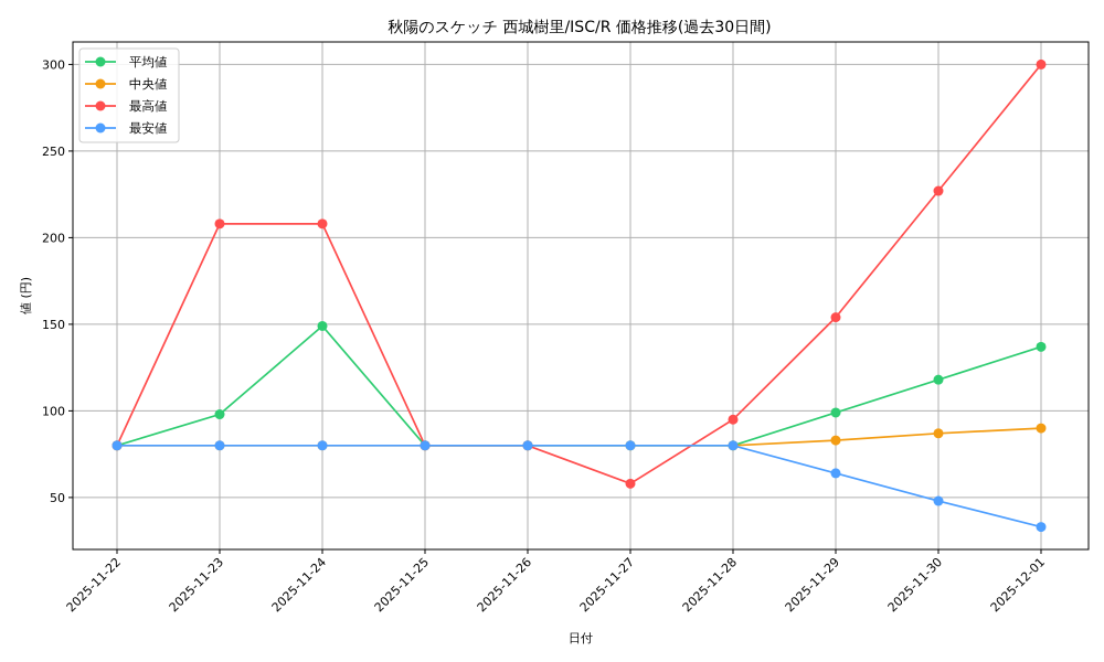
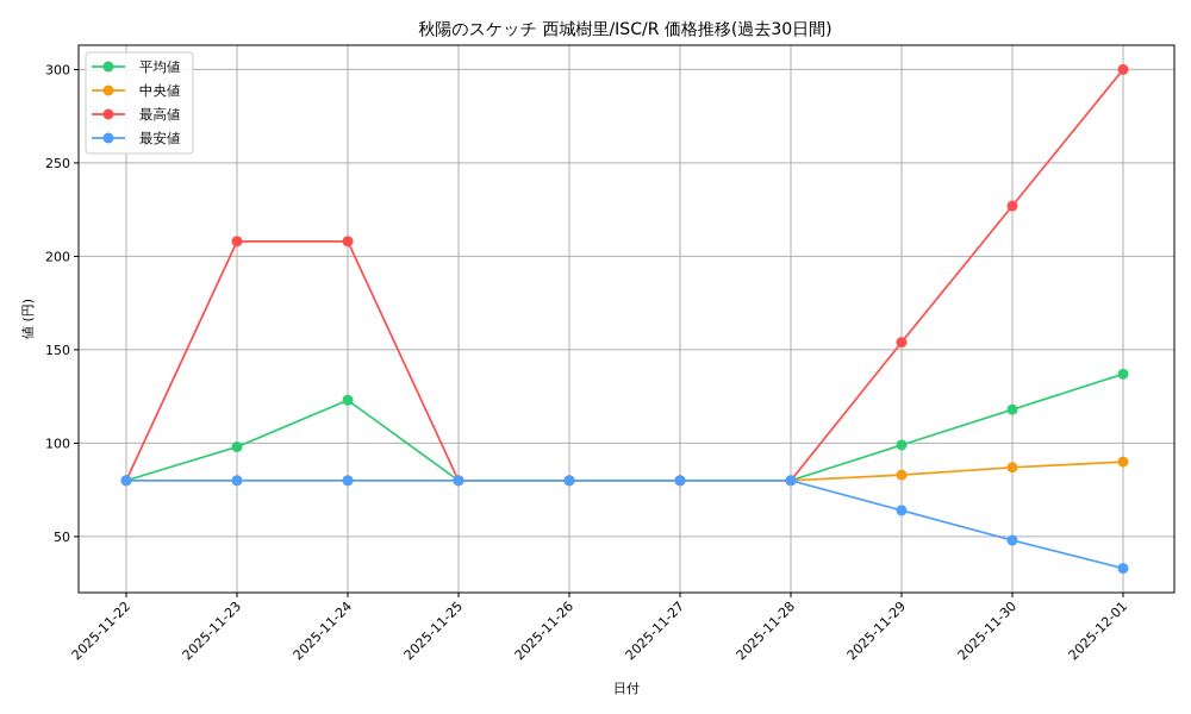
平均値/2025-11-24: 149 -> 123
最高値/2025-11-27: 58 -> 80
最高値/2025-11-28: 95 -> 80
